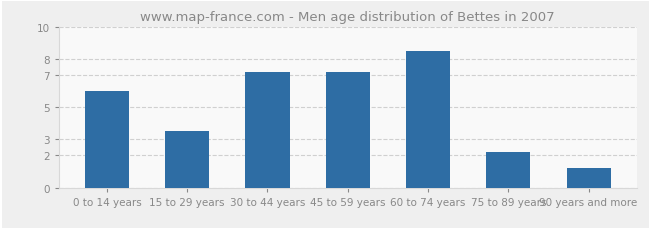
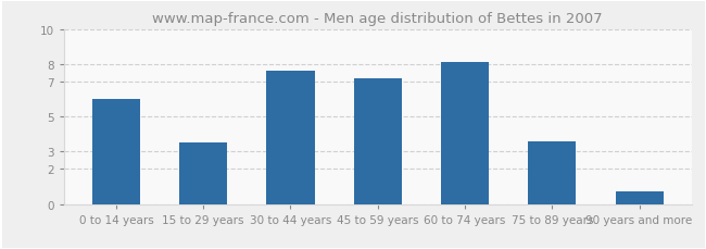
30 to 44 years: 7.2 -> 7.6
60 to 74 years: 8.5 -> 8.1
75 to 89 years: 2.2 -> 3.6
90 years and more: 1.2 -> 0.7
